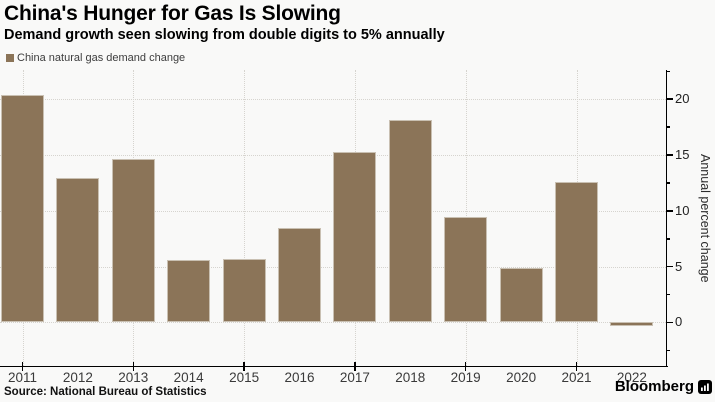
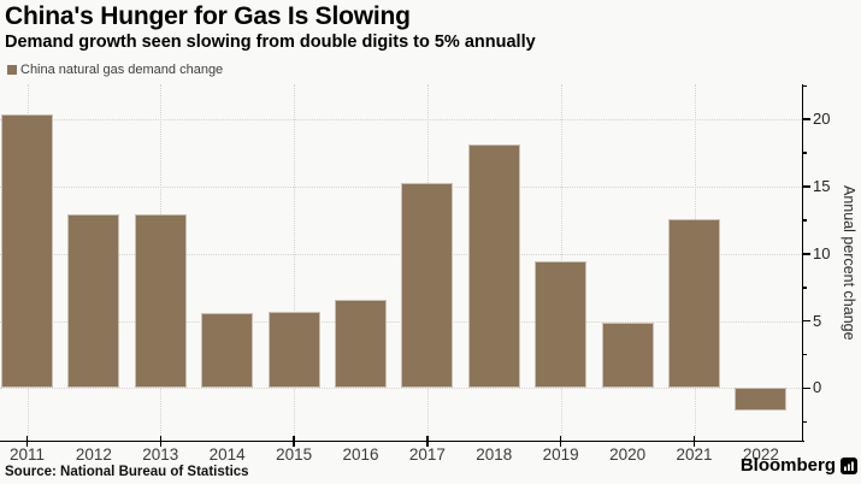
2013: 14.6 -> 12.9
2016: 8.5 -> 6.6
2022: -0.3 -> -1.7
